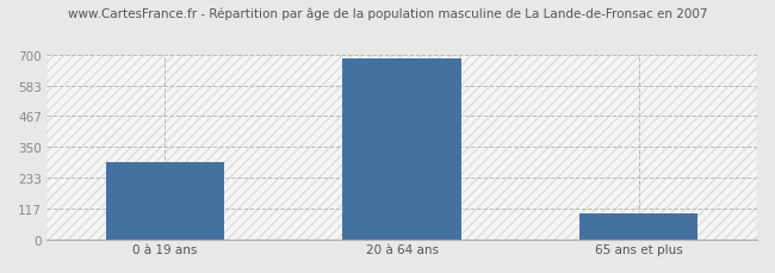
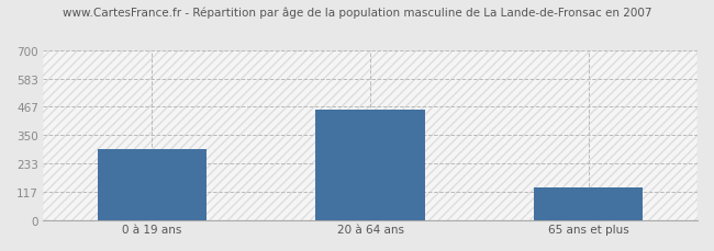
20 à 64 ans: 683 -> 455
65 ans et plus: 100 -> 135
